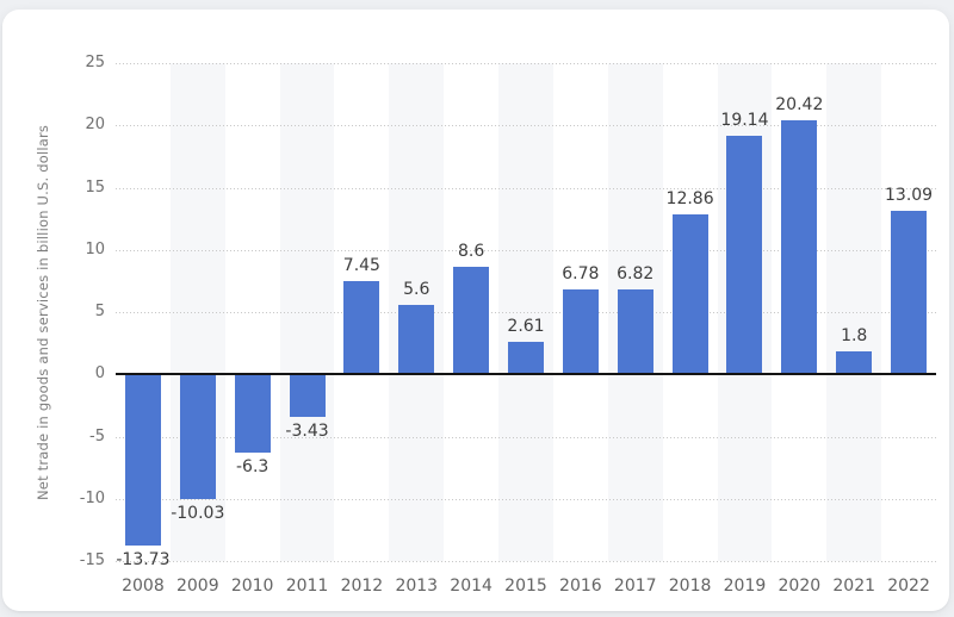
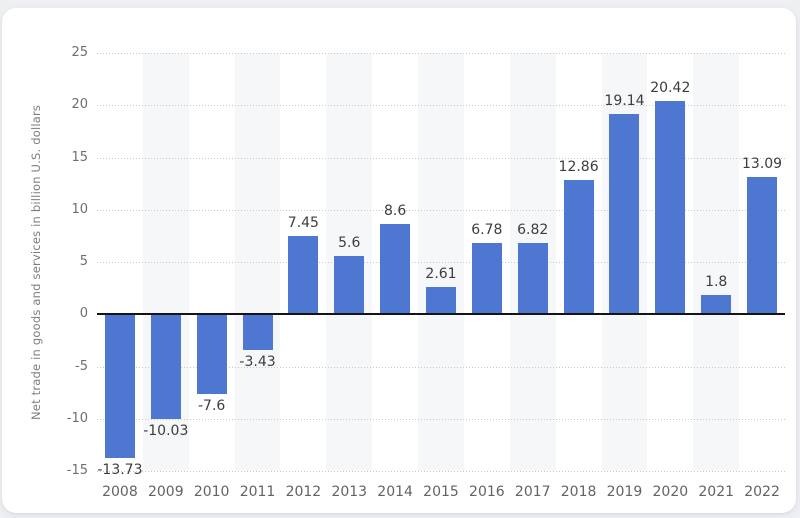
2010: -6.3 -> -7.6
